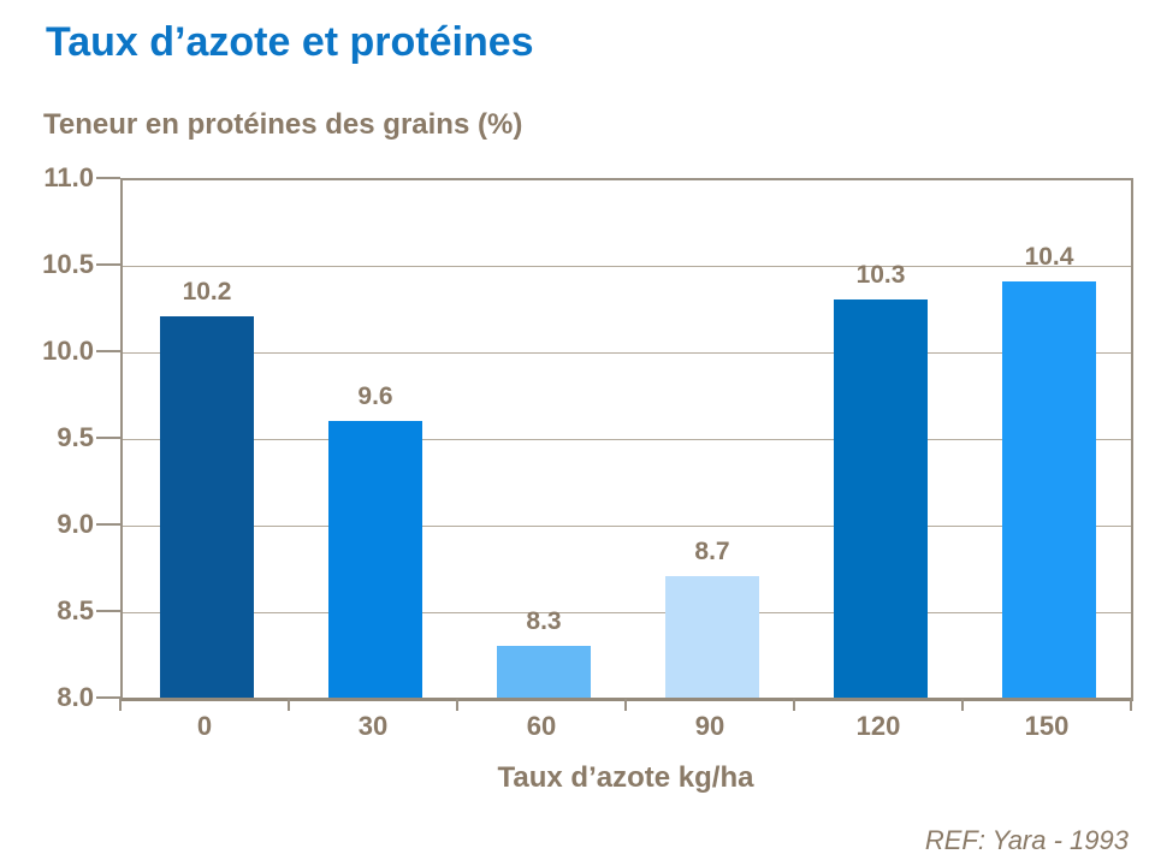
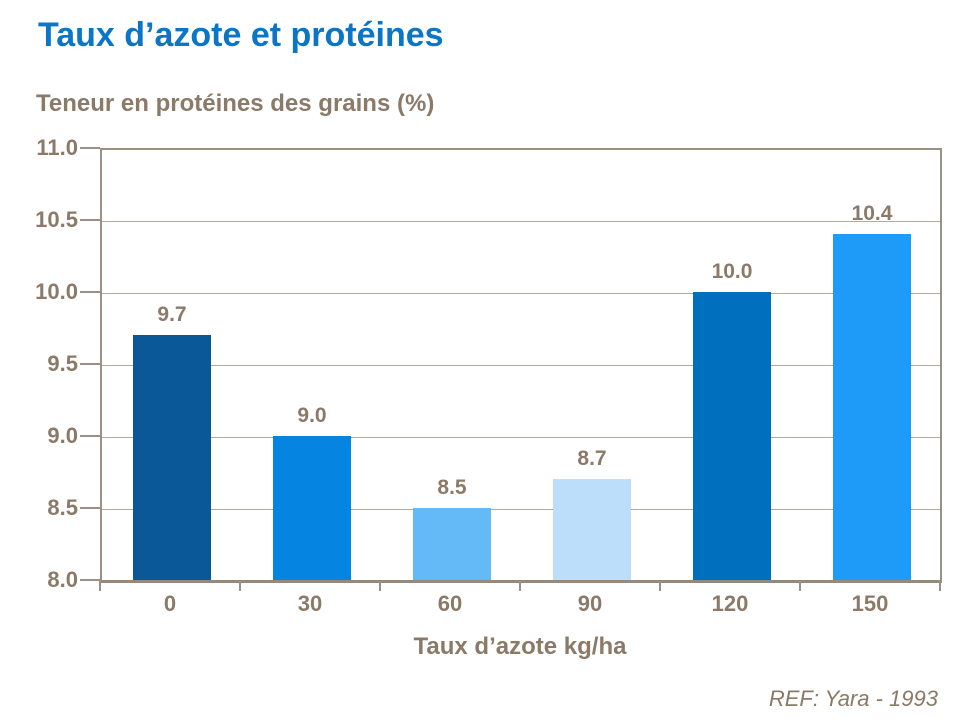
0: 10.2 -> 9.7
30: 9.6 -> 9.0
60: 8.3 -> 8.5
120: 10.3 -> 10.0
